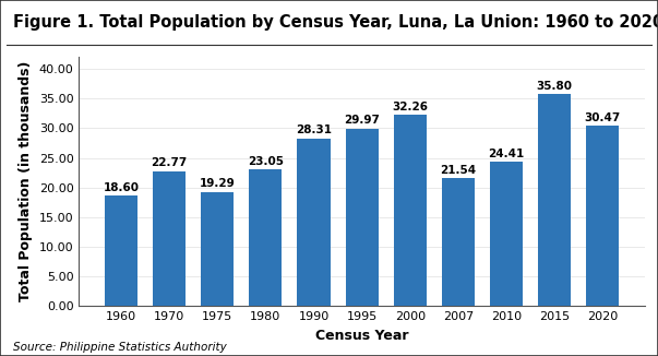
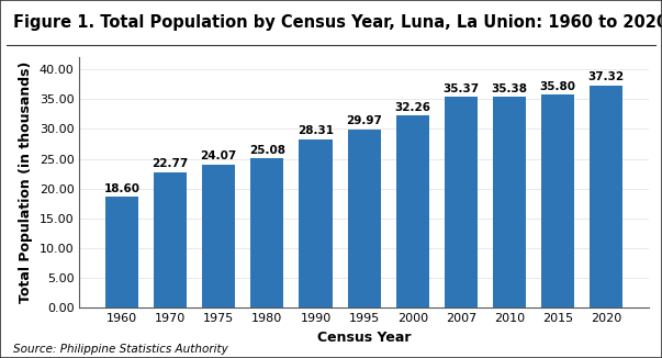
1975: 19.29 -> 24.07
1980: 23.05 -> 25.08
2007: 21.54 -> 35.37
2010: 24.41 -> 35.38
2020: 30.47 -> 37.32
